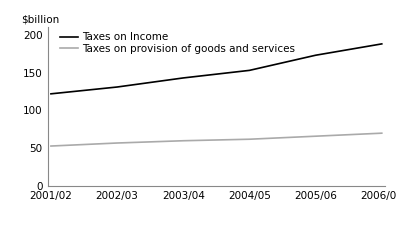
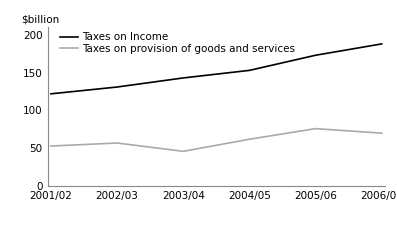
Taxes on provision of goods and services/2003/04: 60 -> 46
Taxes on provision of goods and services/2005/06: 66 -> 76
